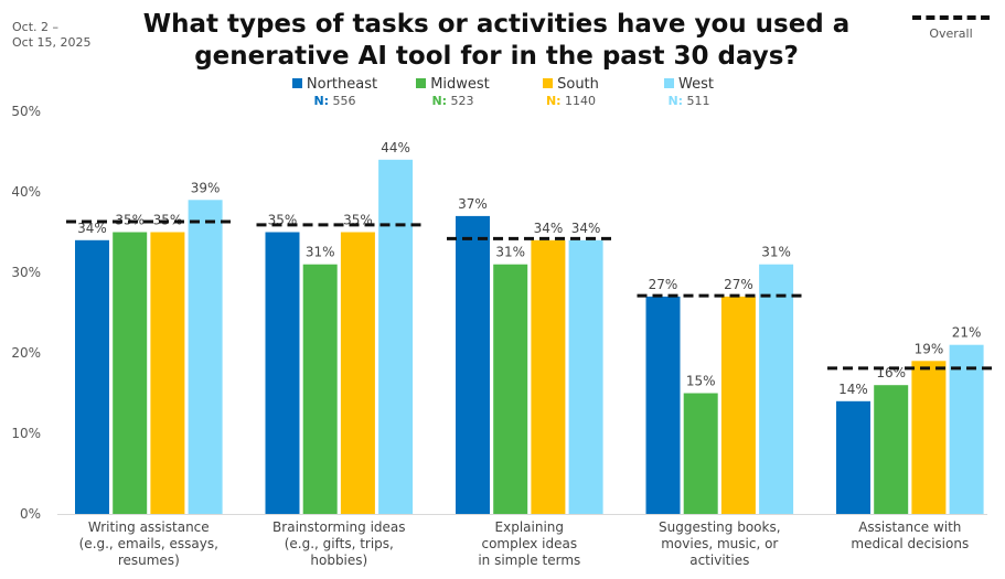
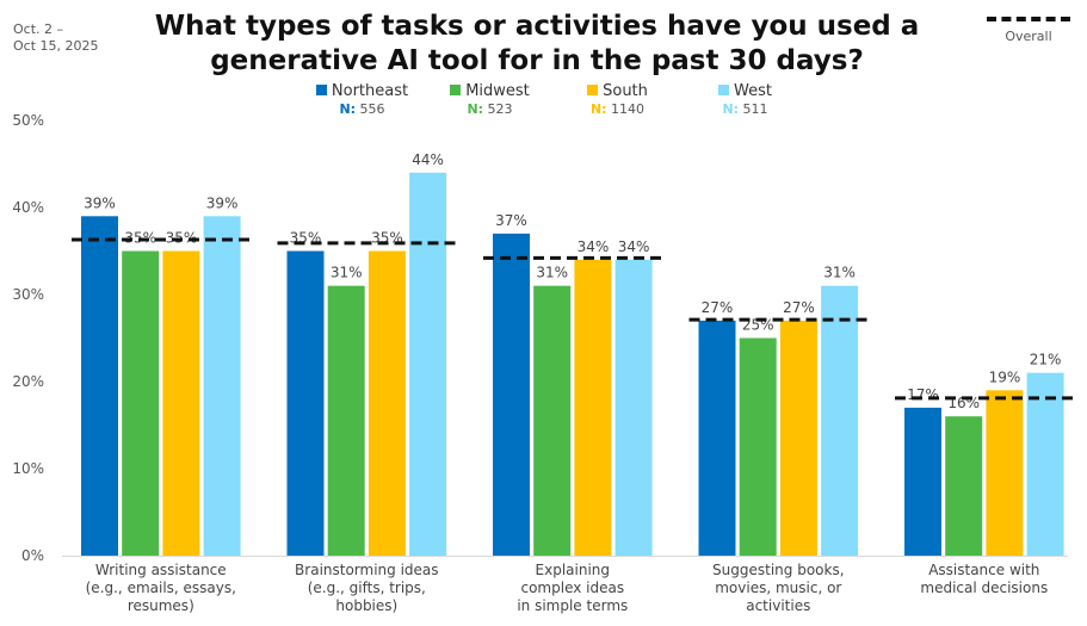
Northeast/Writing assistance (e.g., emails, essays, resumes): 34% -> 39%
Midwest/Suggesting books, movies, music, or activities: 15% -> 25%
Northeast/Assistance with medical decisions: 14% -> 17%
